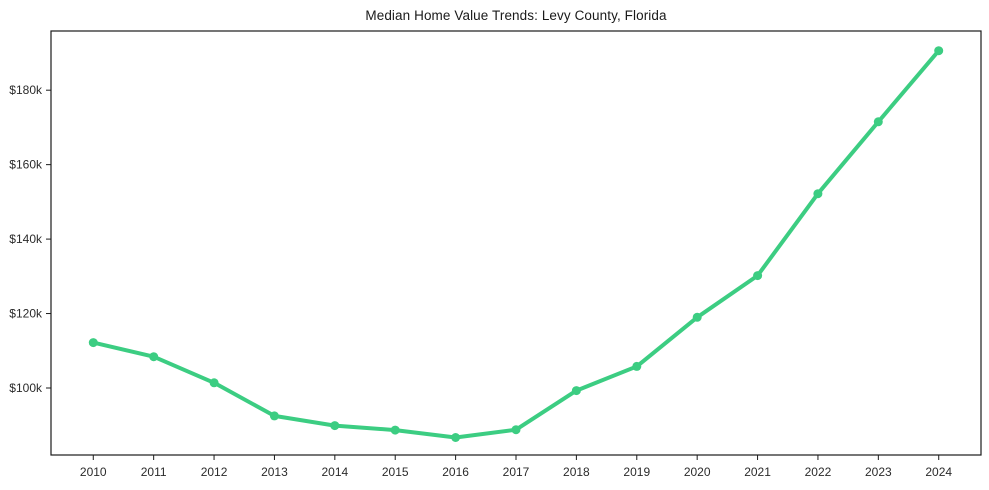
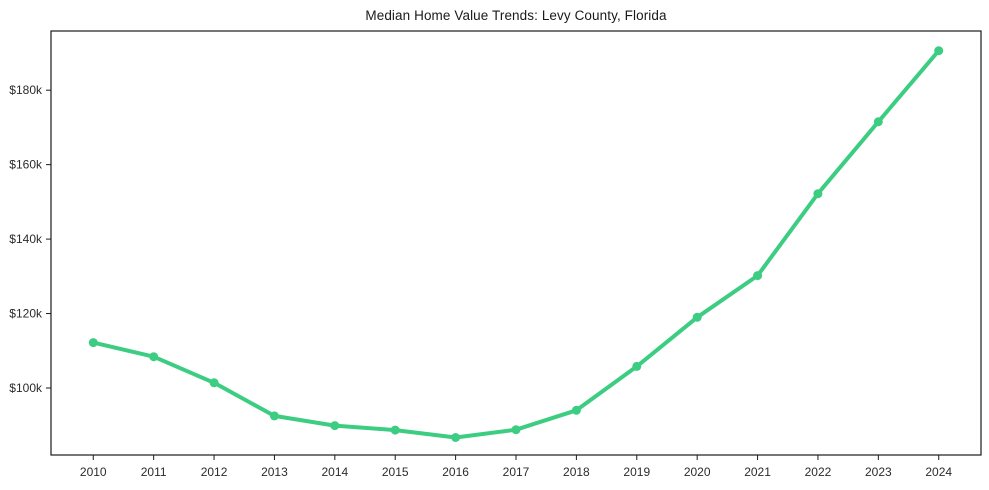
2018: $99k -> $94k
